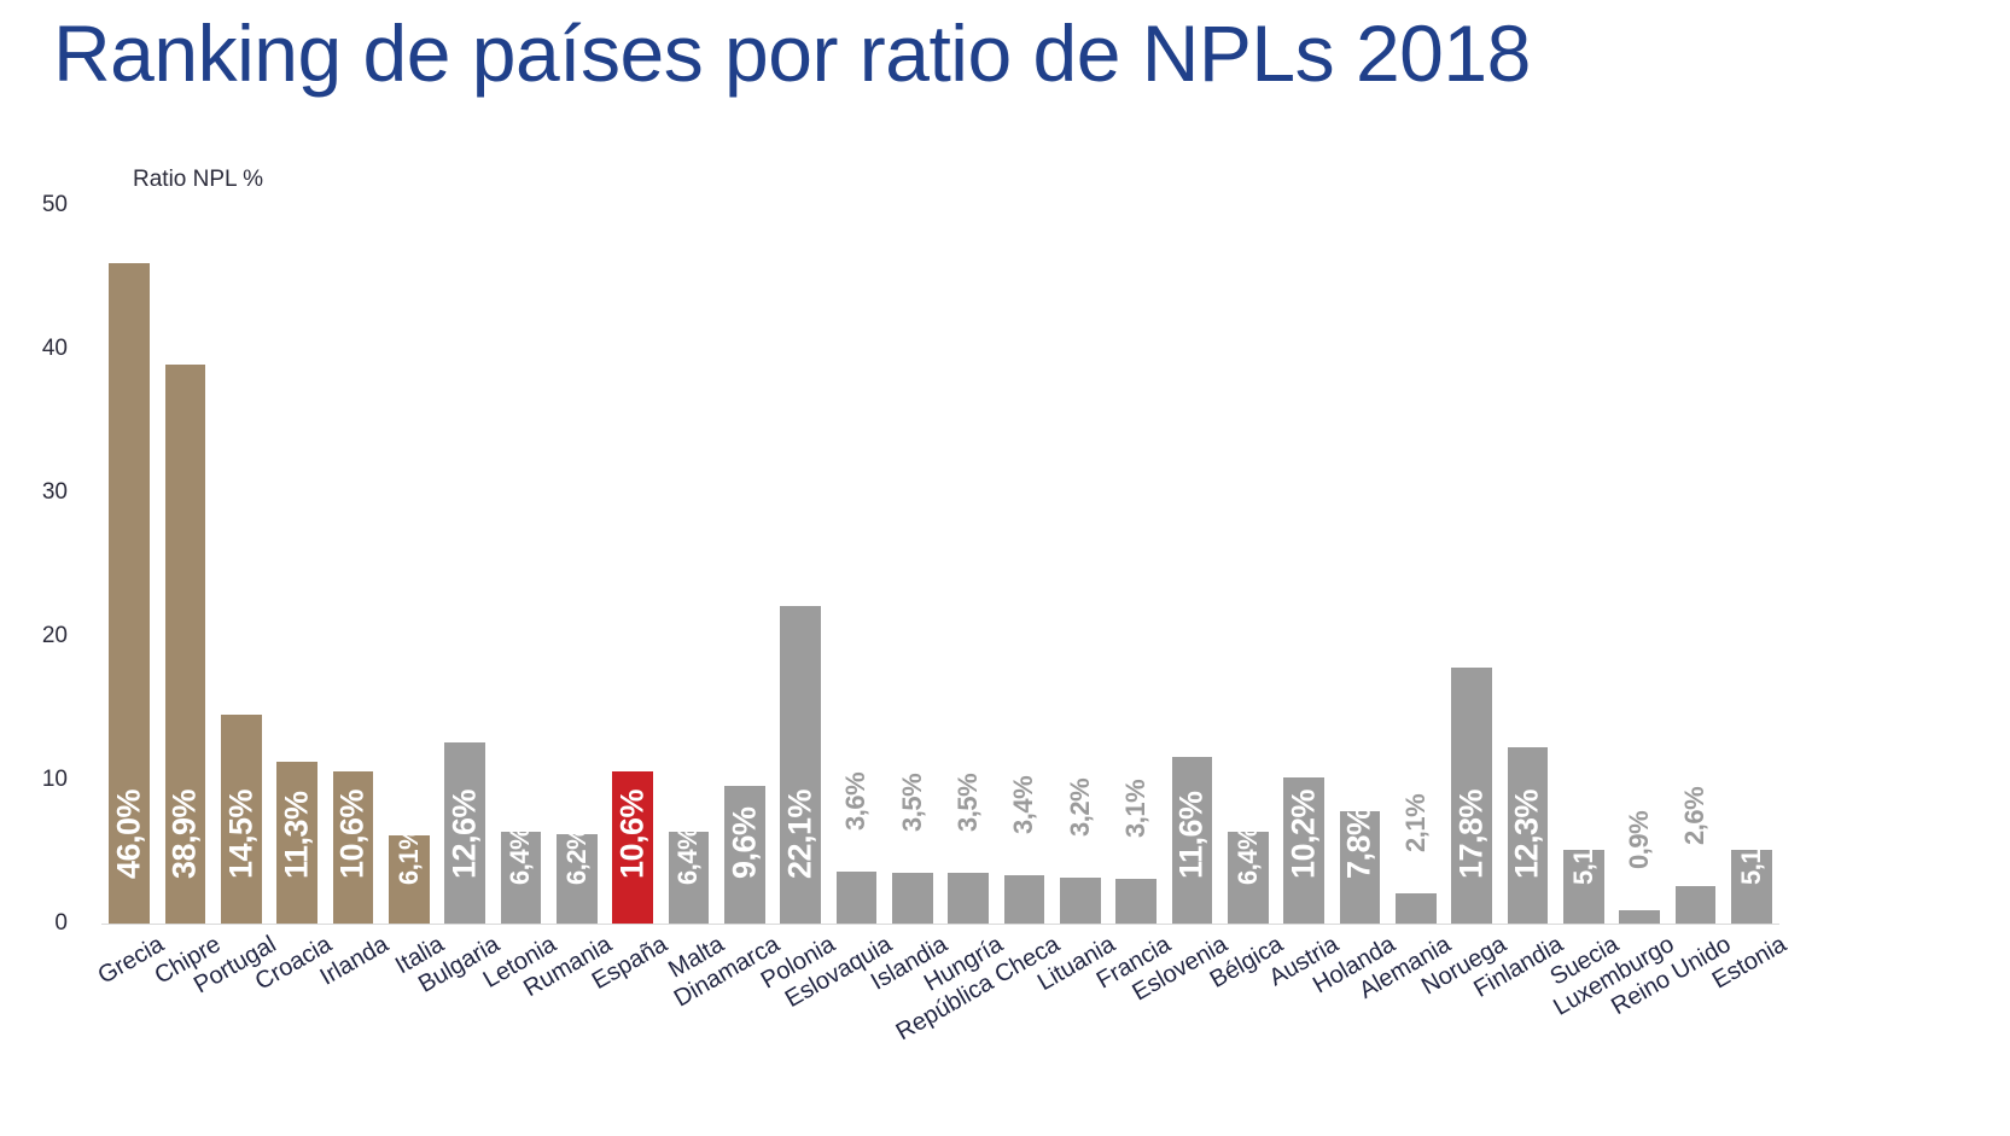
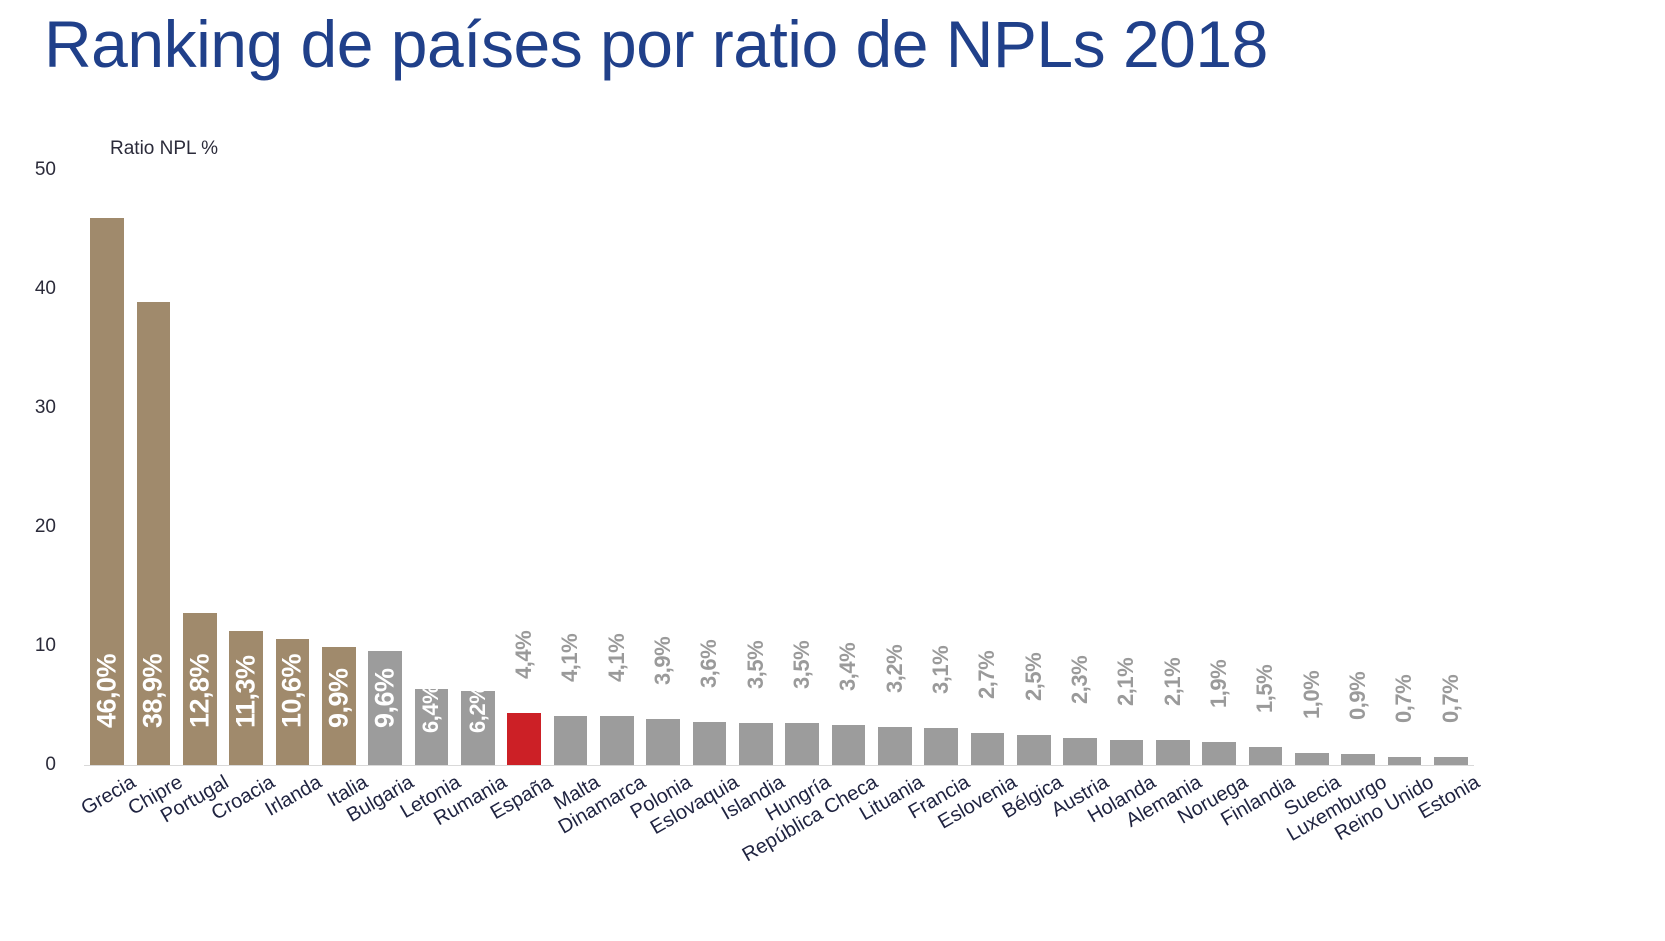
Portugal: 14,5% -> 12,8%
Italia: 6,1% -> 9,9%
Bulgaria: 12,6% -> 9,6%
España: 10,6% -> 4,4%
Malta: 6,4% -> 4,1%
Dinamarca: 9,6% -> 4,1%
Polonia: 22,1% -> 3,9%
Eslovenia: 11,6% -> 2,7%
Bélgica: 6,4% -> 2,5%
Austria: 10,2% -> 2,3%
Holanda: 7,8% -> 2,1%
Noruega: 17,8% -> 1,9%
Finlandia: 12,3% -> 1,5%
Suecia: 5,1% -> 1,0%
Reino Unido: 2,6% -> 0,7%
Estonia: 5,1% -> 0,7%
